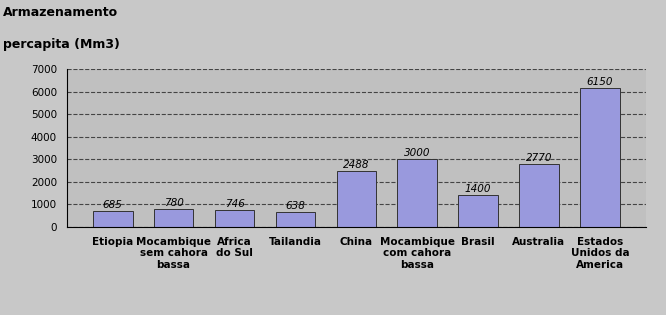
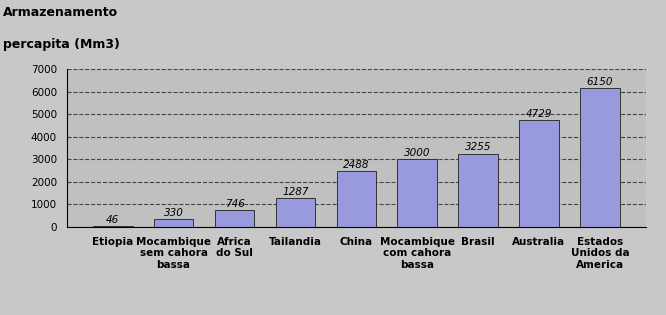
Etiopia: 685 -> 46
Mocambique sem cahora bassa: 780 -> 330
Tailandia: 638 -> 1287
Brasil: 1400 -> 3255
Australia: 2770 -> 4729
